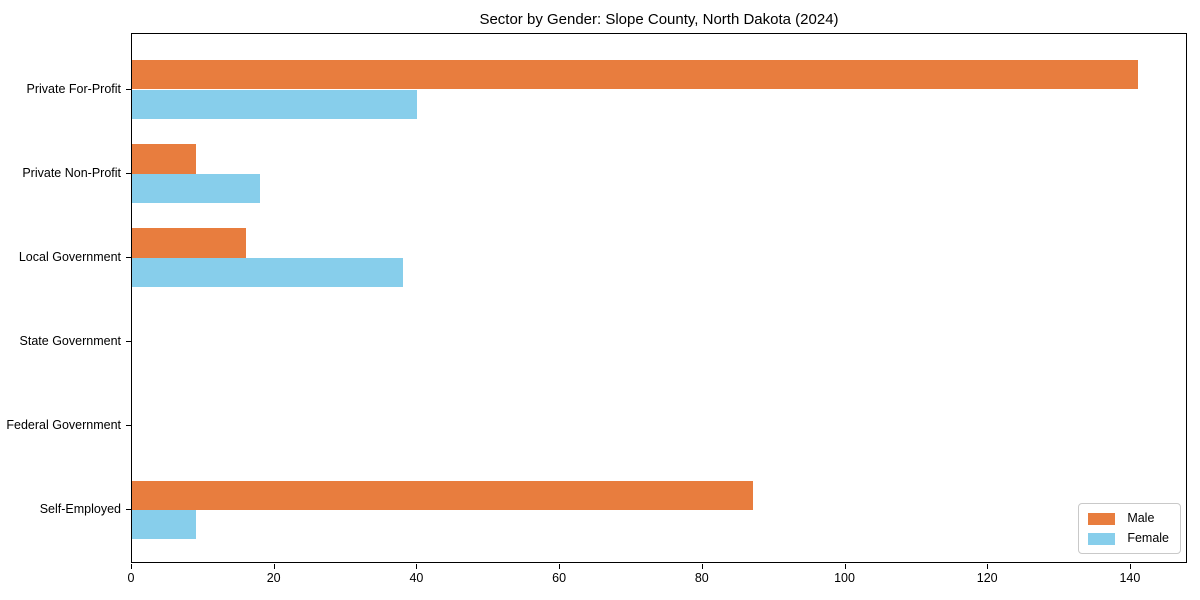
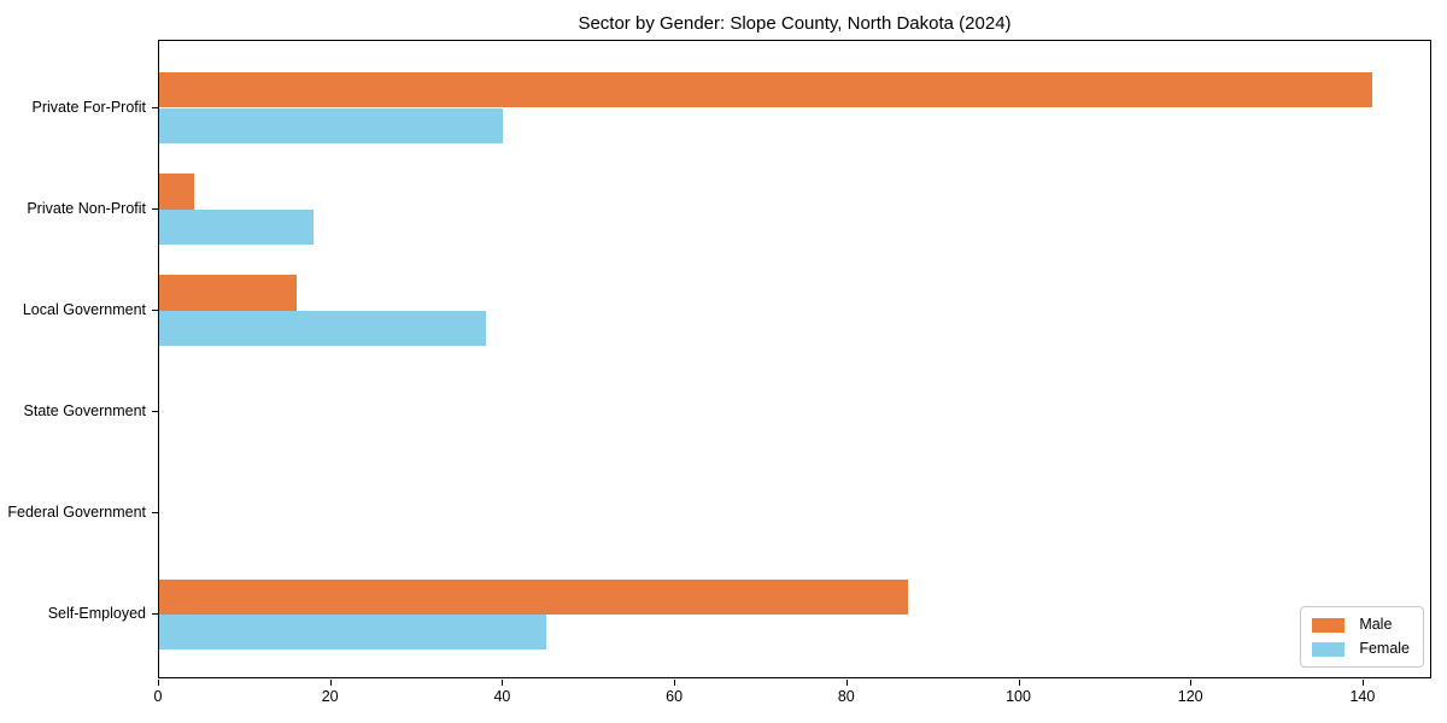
Male/Private Non-Profit: 9 -> 4
Female/Self-Employed: 9 -> 45
